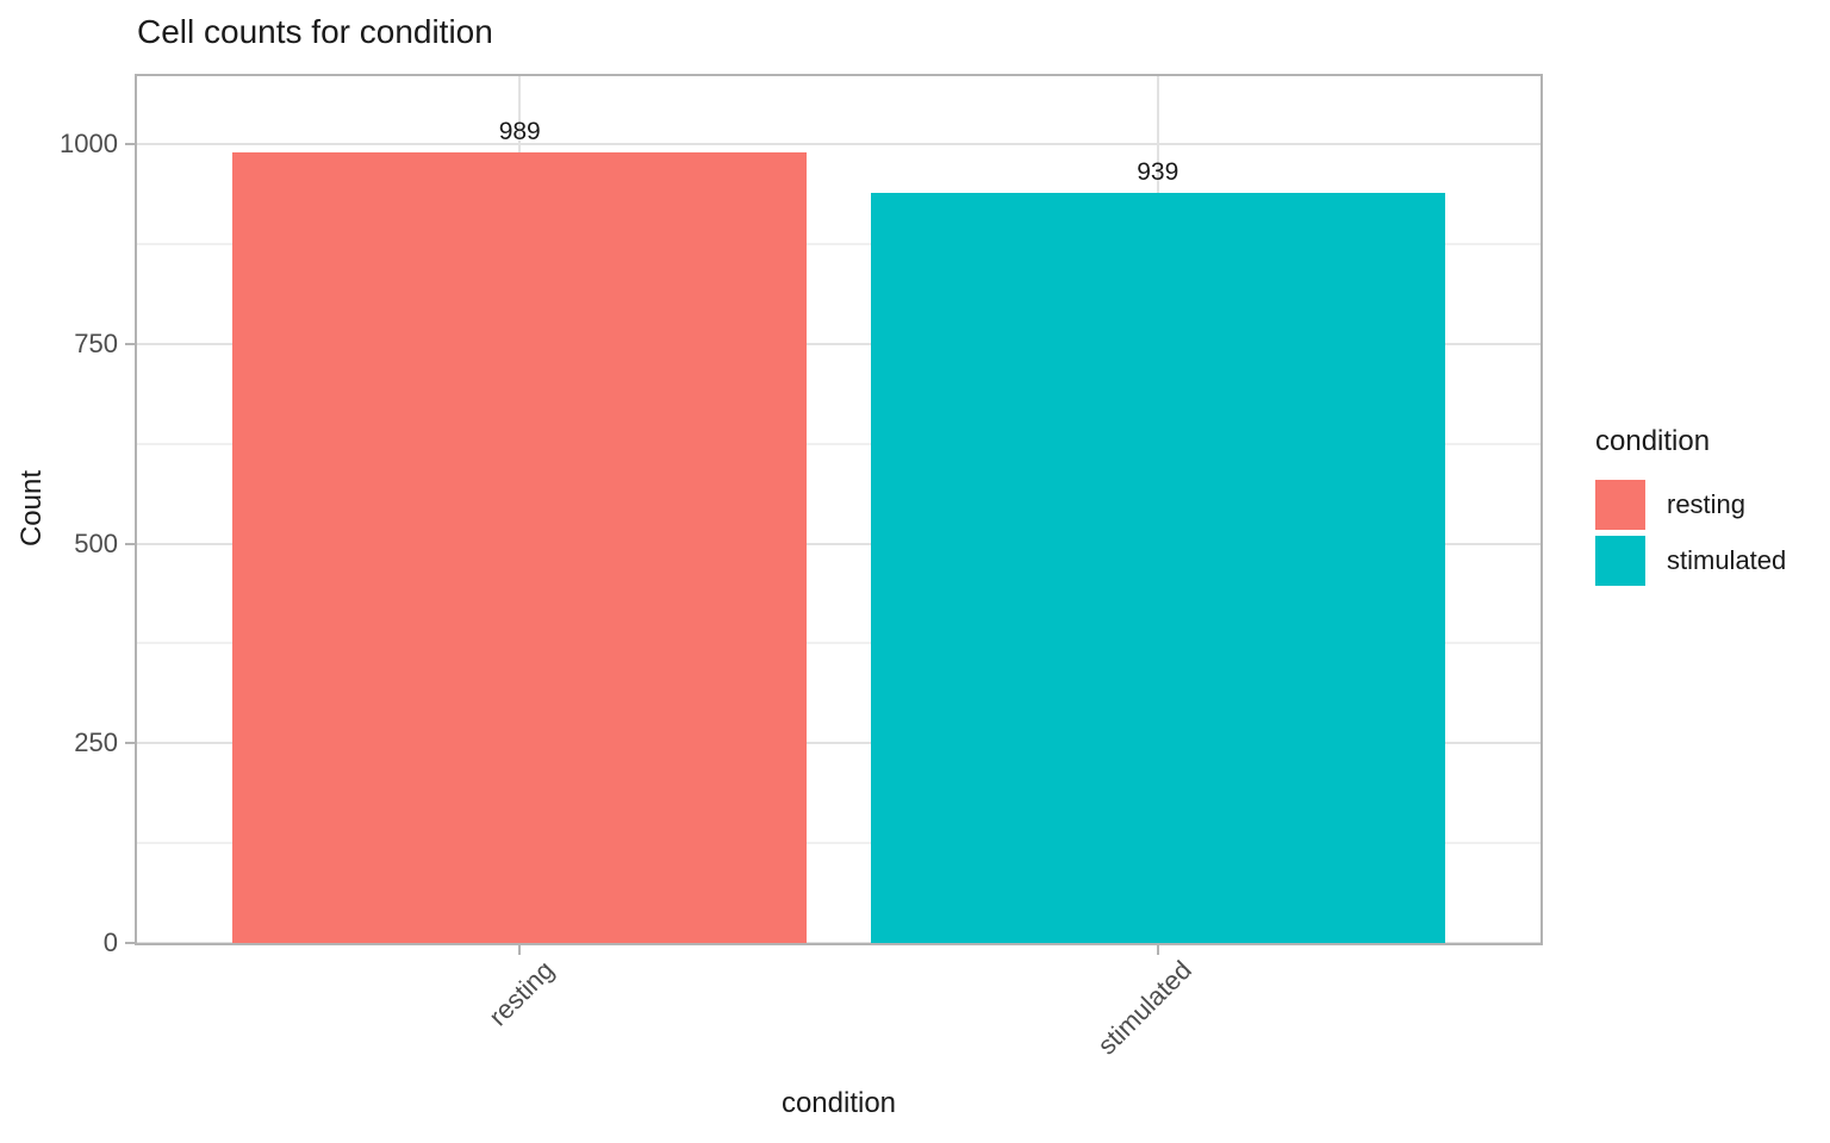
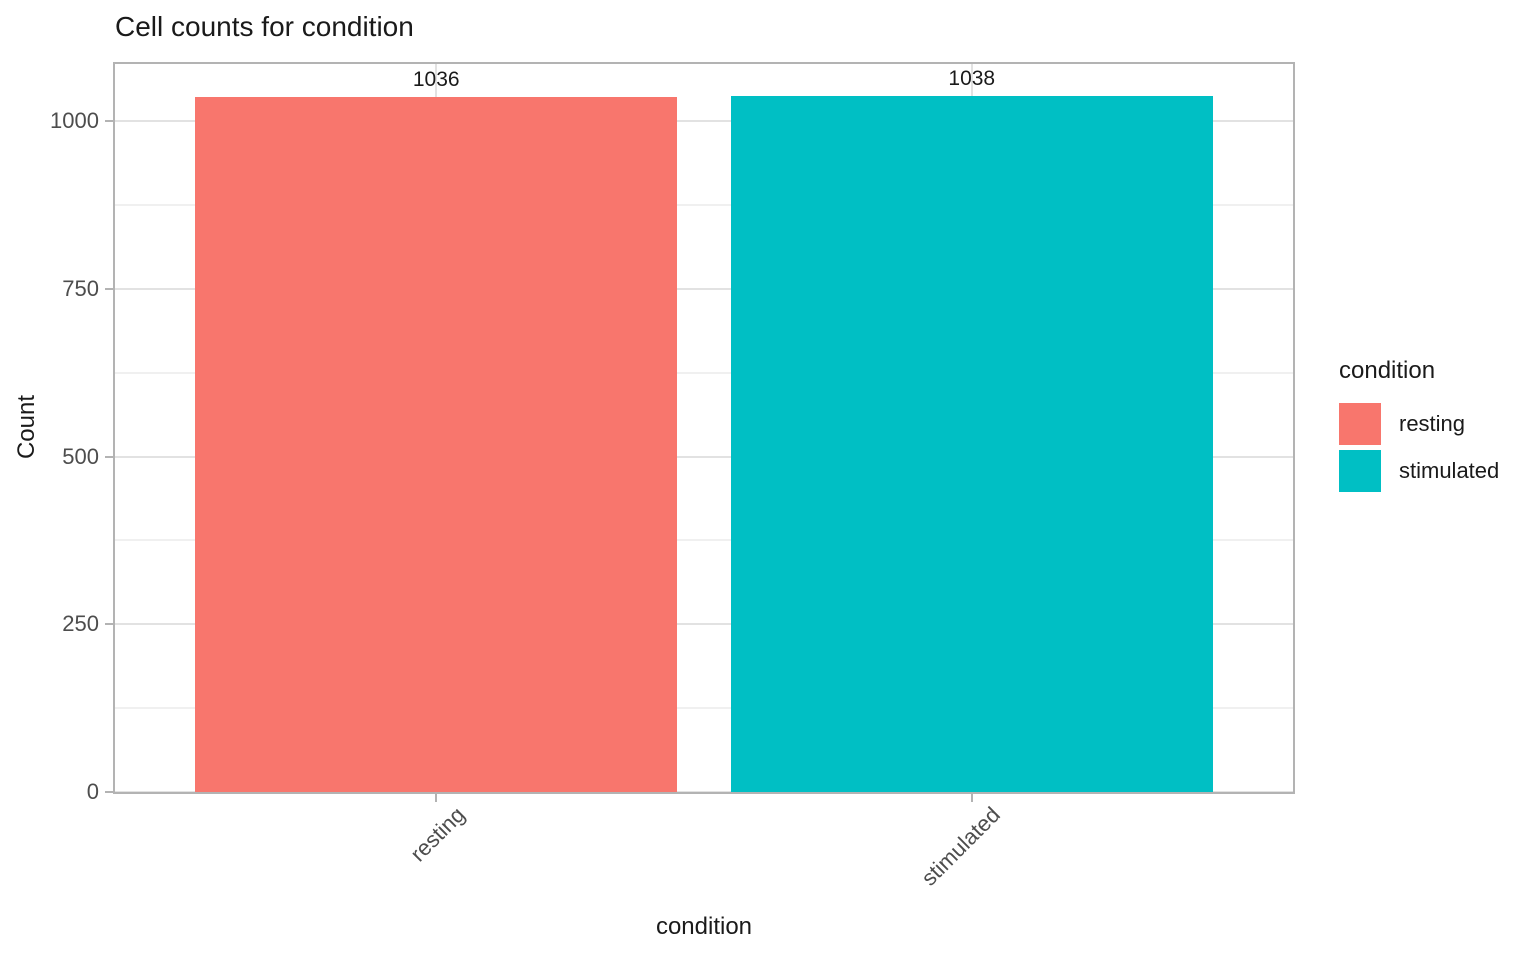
resting: 989 -> 1036
stimulated: 939 -> 1038
